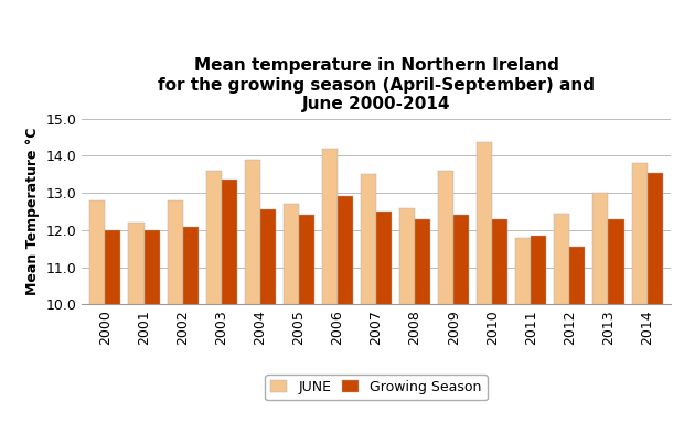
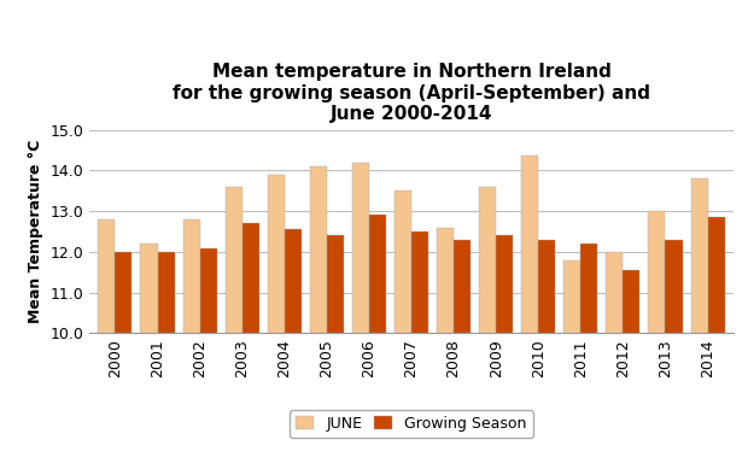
Growing Season/2003: 13.35 -> 12.70
JUNE/2005: 12.70 -> 14.10
Growing Season/2011: 11.85 -> 12.20
JUNE/2012: 12.45 -> 12.00
Growing Season/2014: 13.55 -> 12.85
